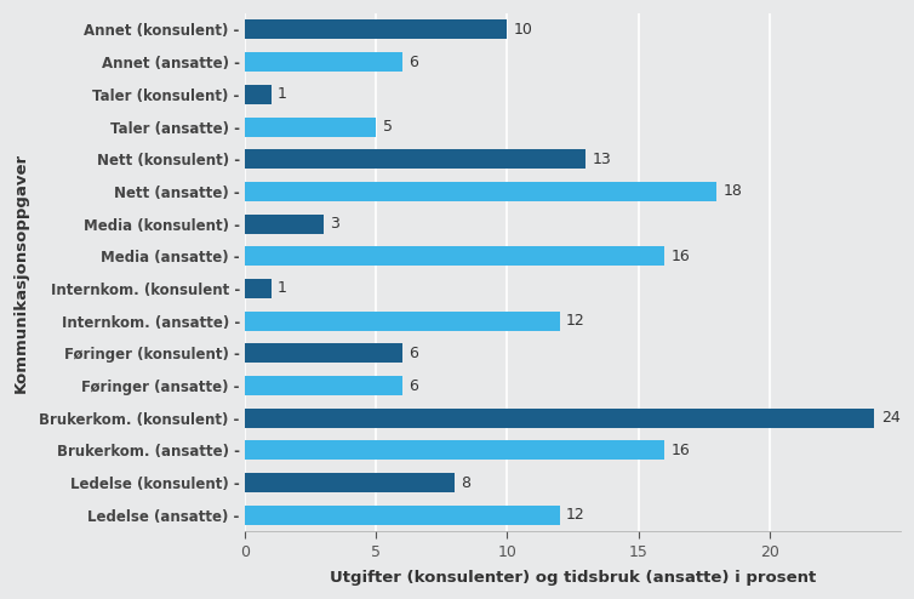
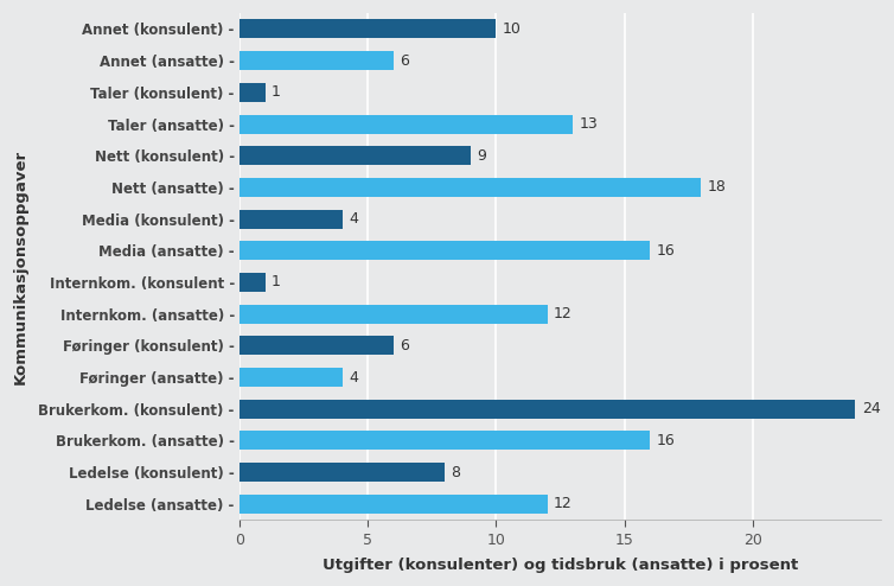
Taler (ansatte) -: 5 -> 13
Nett (konsulent) -: 13 -> 9
Media (konsulent) -: 3 -> 4
Føringer (ansatte) -: 6 -> 4
